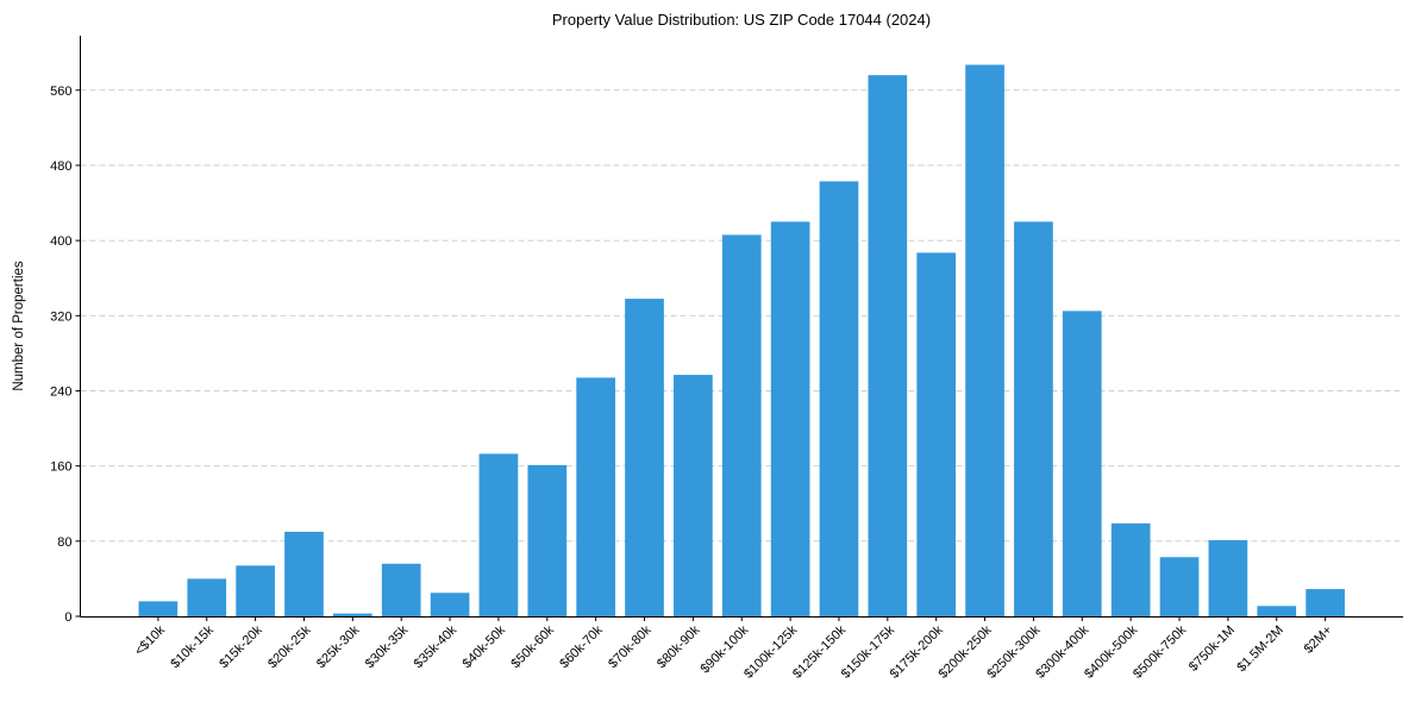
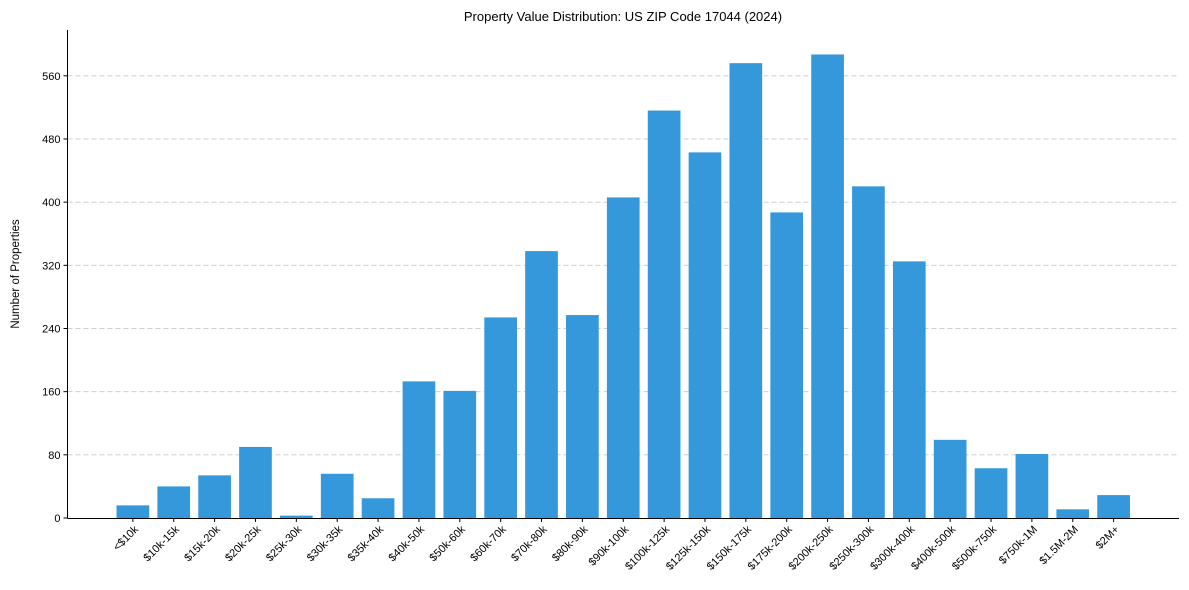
$100k-125k: 420 -> 520
